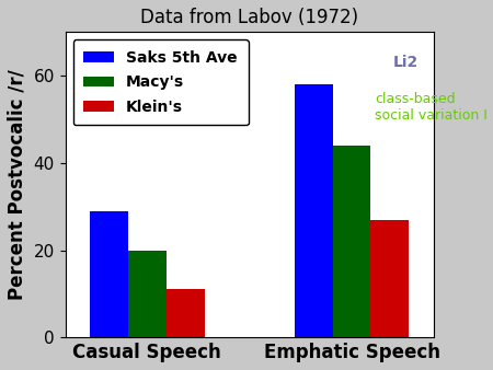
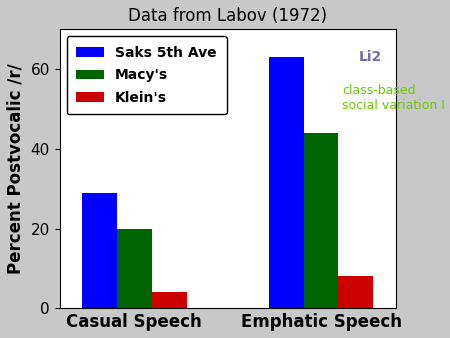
Klein's/Casual Speech: 11 -> 4
Saks 5th Ave/Emphatic Speech: 58 -> 63
Klein's/Emphatic Speech: 27 -> 8
